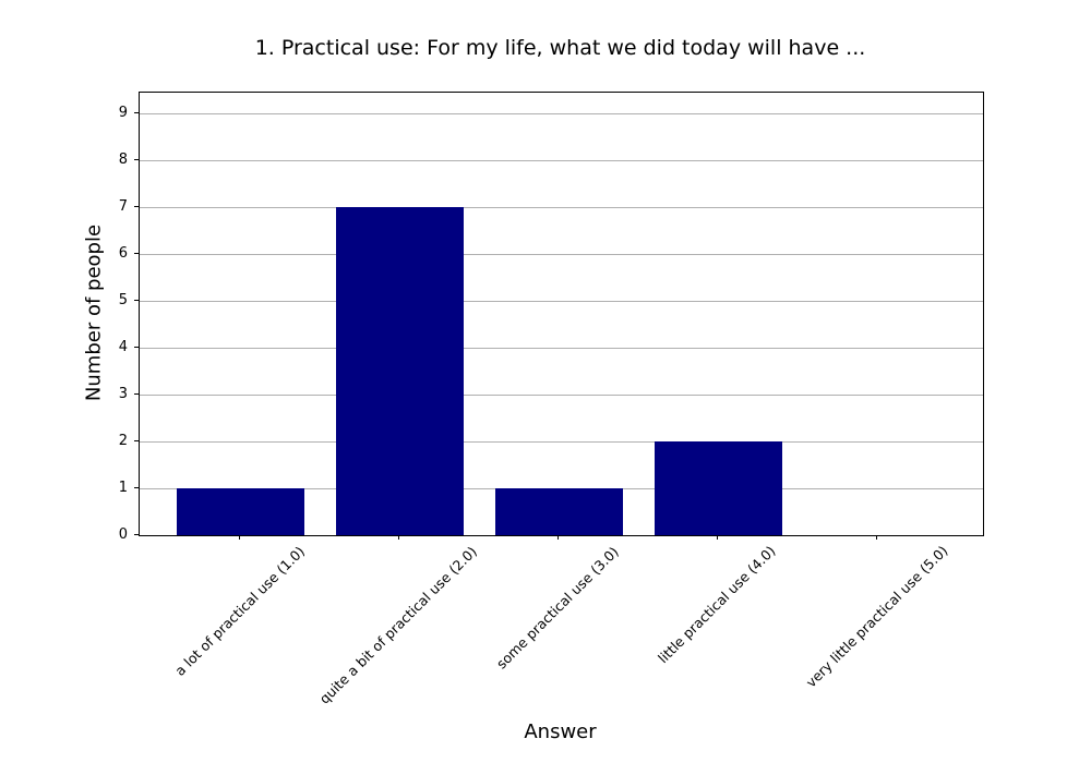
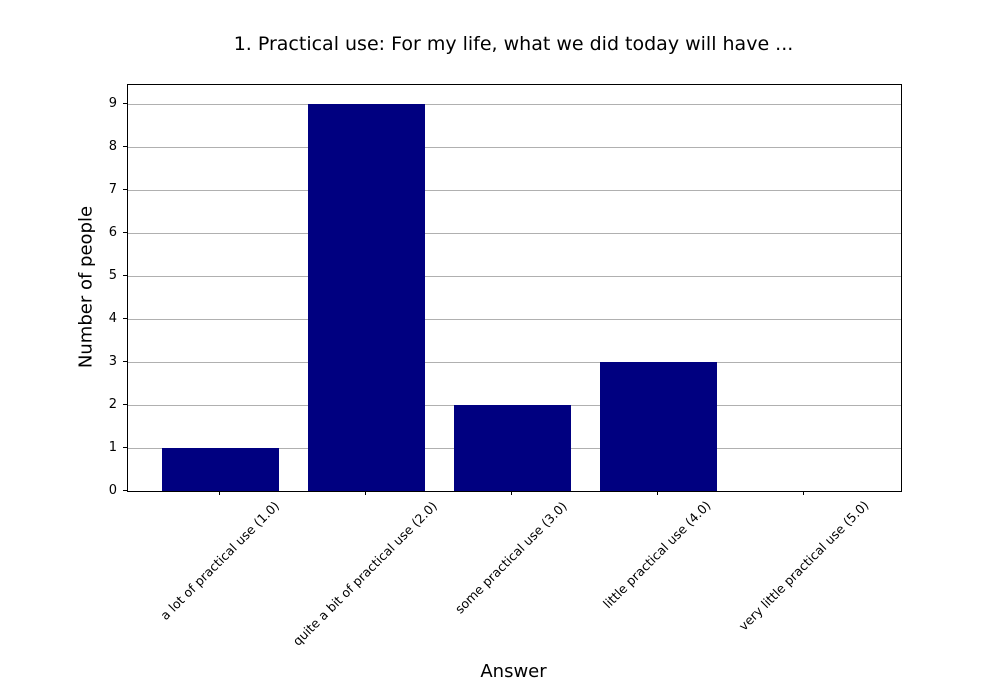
quite a bit of practical use (2.0): 7 -> 9
some practical use (3.0): 1 -> 2
little practical use (4.0): 2 -> 3
